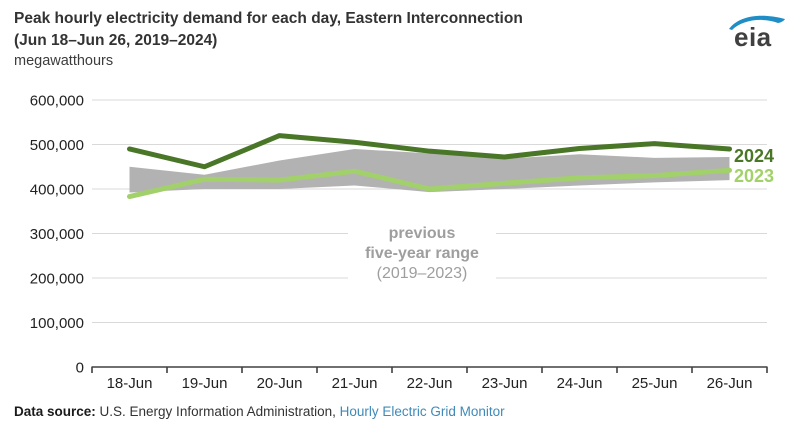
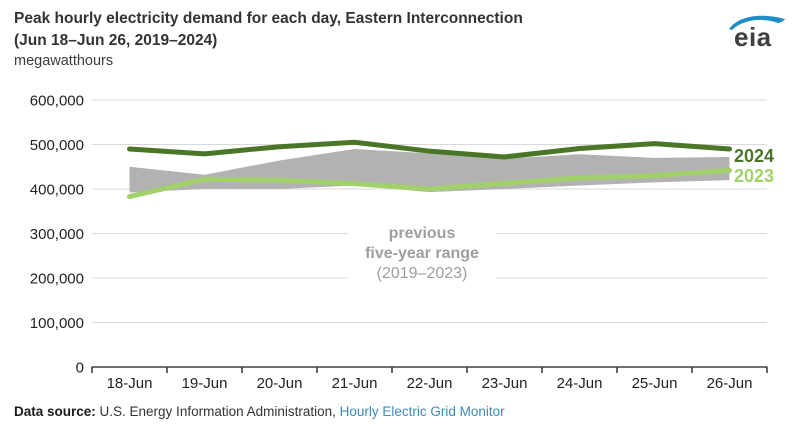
2024/19-Jun: 450000 -> 480000
2024/20-Jun: 520000 -> 500000
2023/21-Jun: 440000 -> 410000
